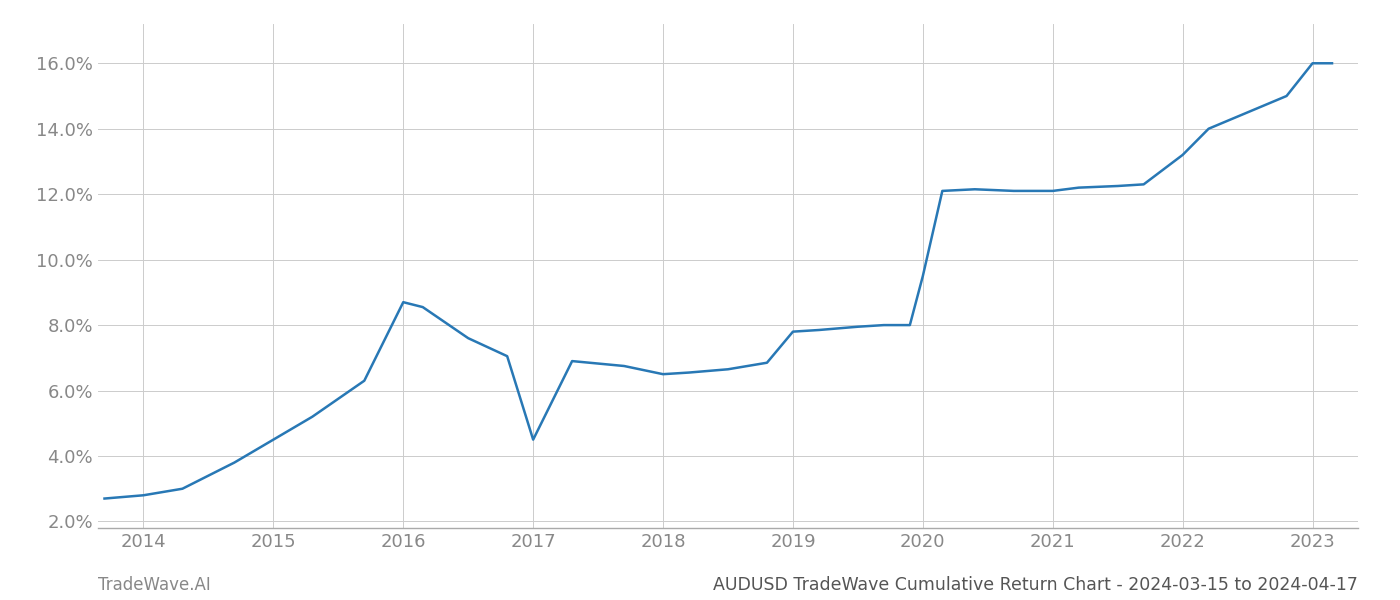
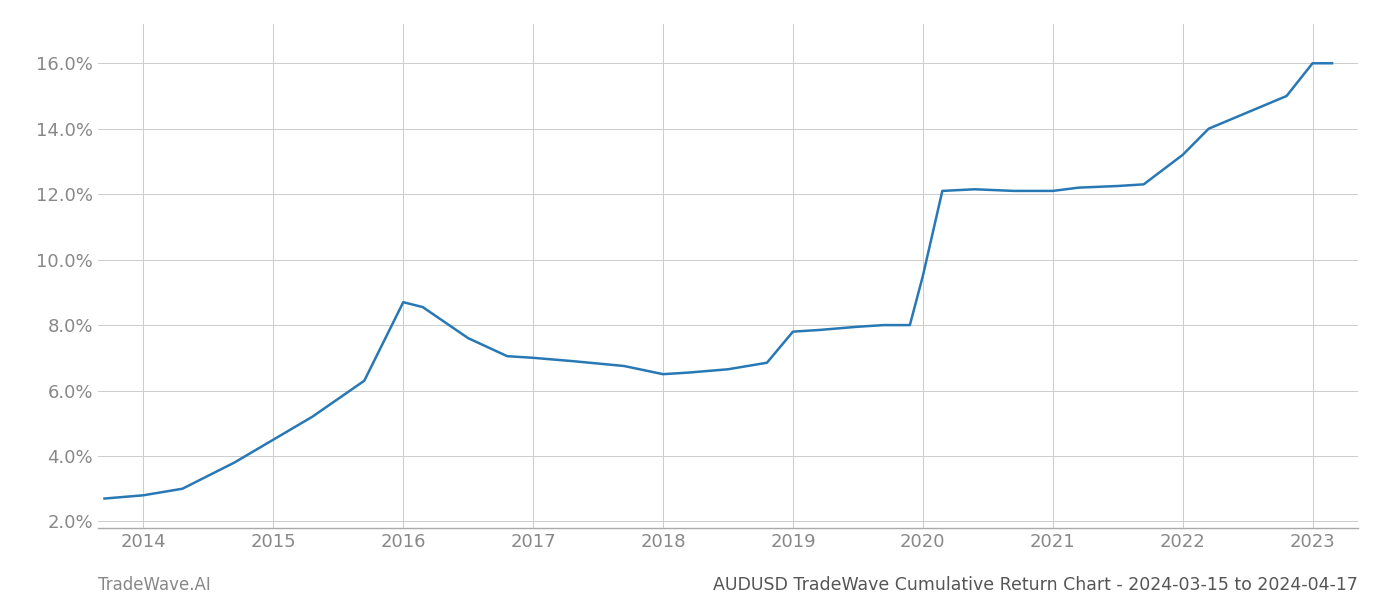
2017: 4.50% -> 7.00%
